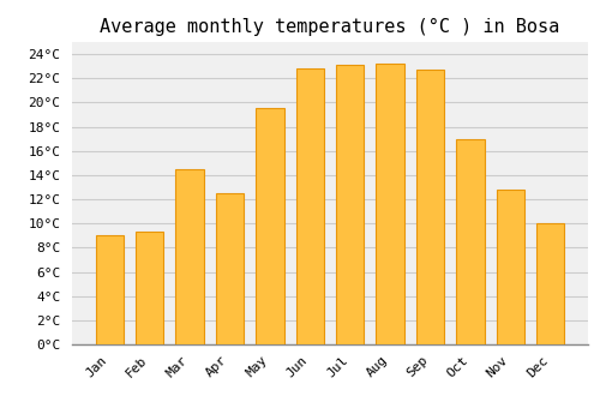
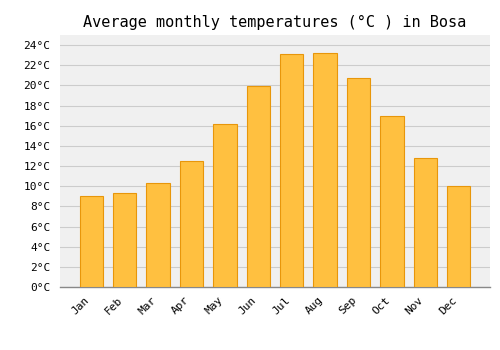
Mar: 14.5°C -> 10.3°C
May: 19.5°C -> 16.2°C
Jun: 22.8°C -> 19.9°C
Sep: 22.7°C -> 20.7°C
